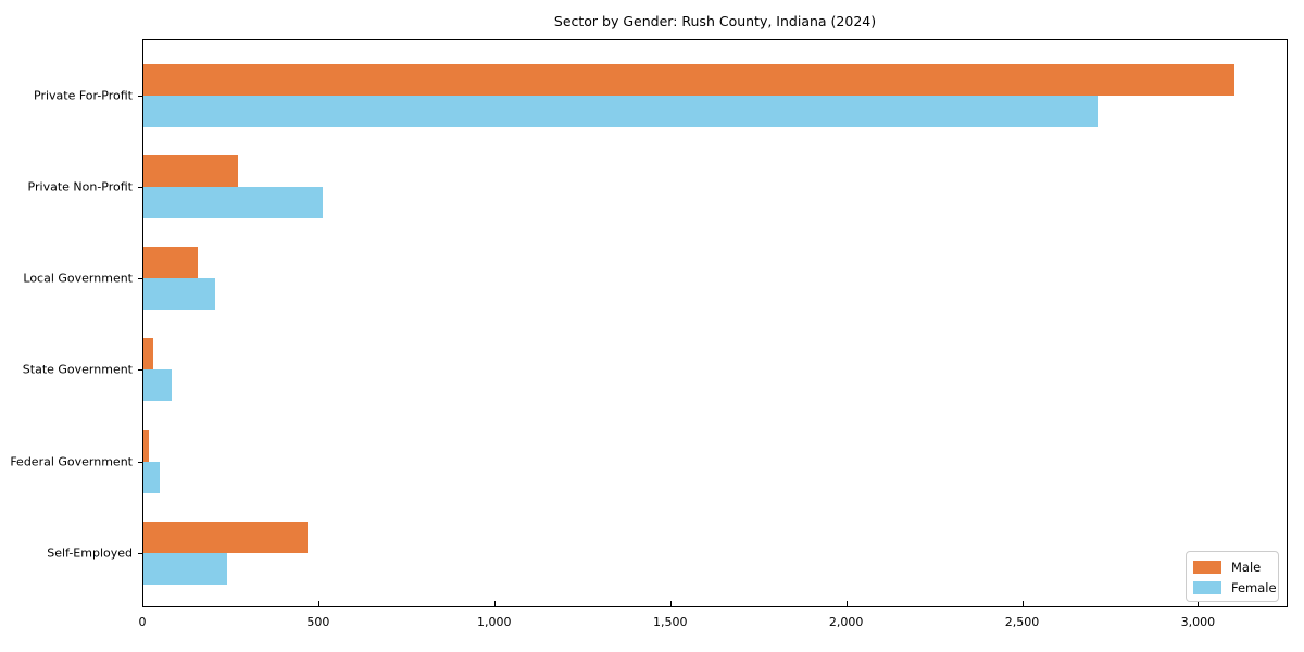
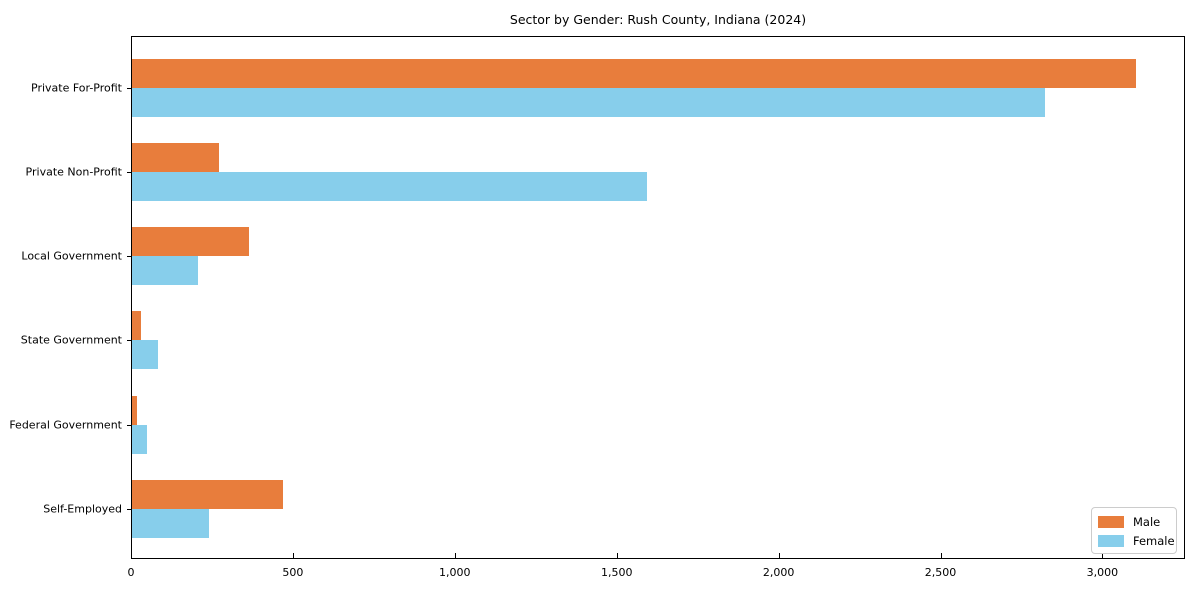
Female/Private For-Profit: 2710 -> 2820
Female/Private Non-Profit: 510 -> 1590
Male/Local Government: 160 -> 360
